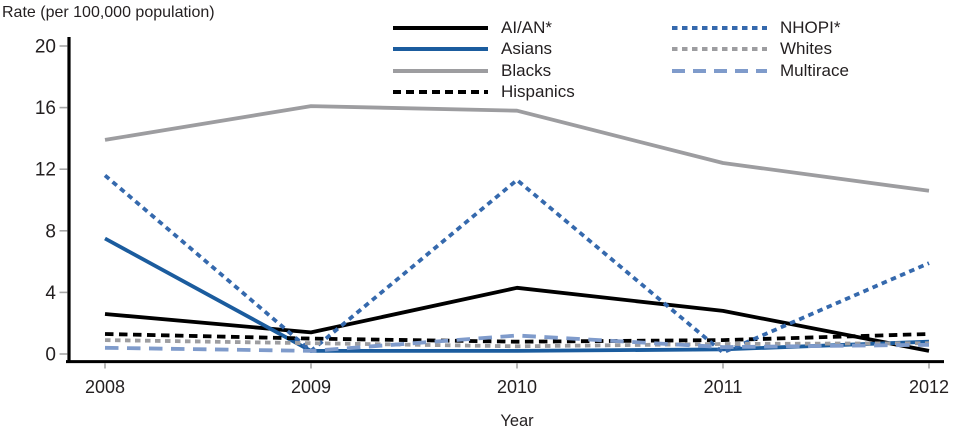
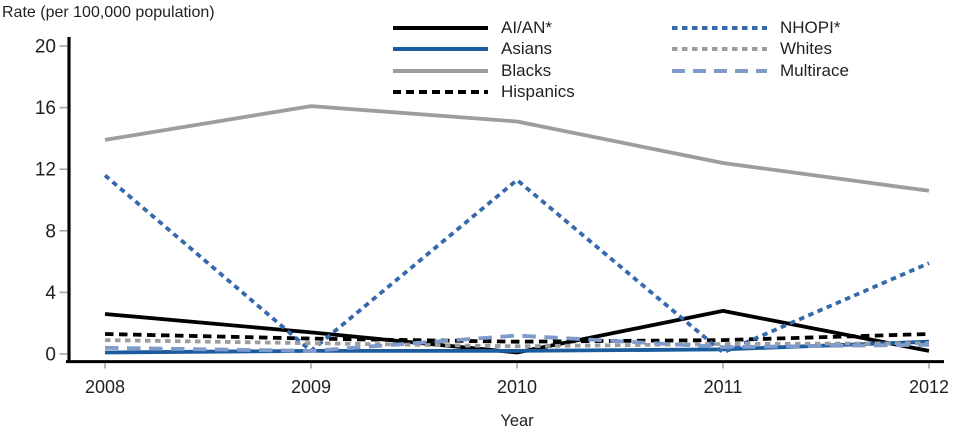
Asians/2008: 7.5 -> 0.1
AI/AN*/2010: 4.3 -> 0.1
Blacks/2010: 15.8 -> 15.1
